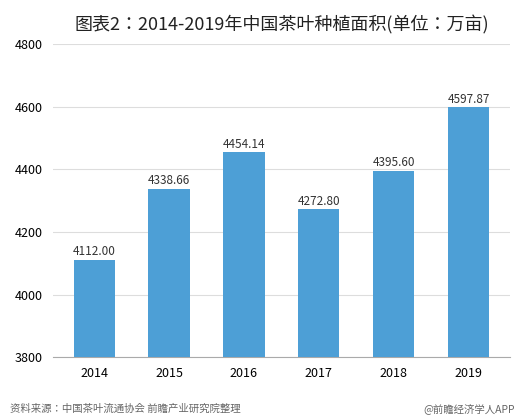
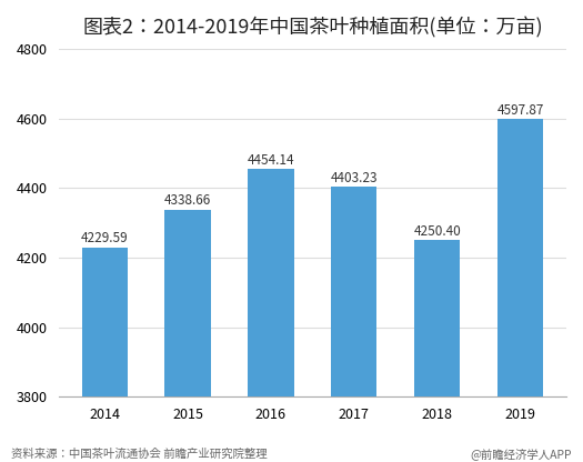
2014: 4112.00 -> 4229.59
2017: 4272.80 -> 4403.23
2018: 4395.60 -> 4250.40
